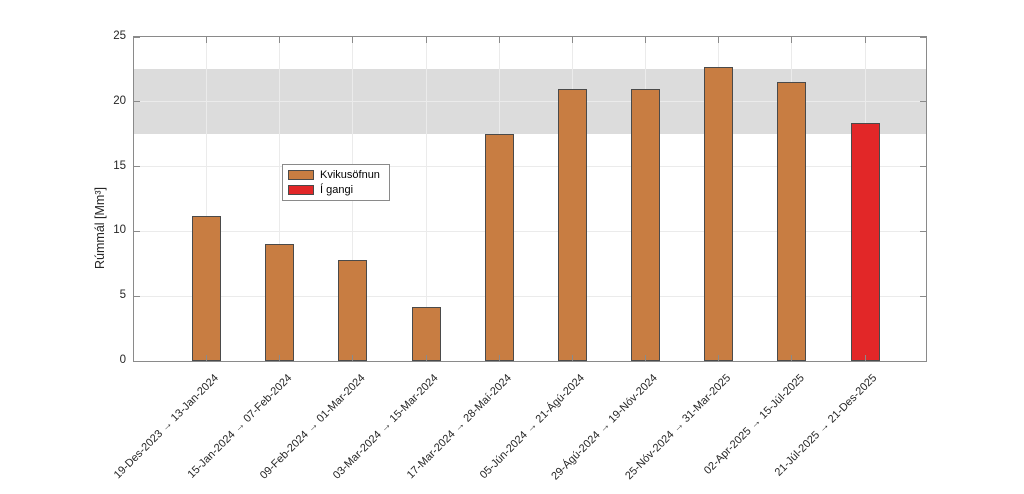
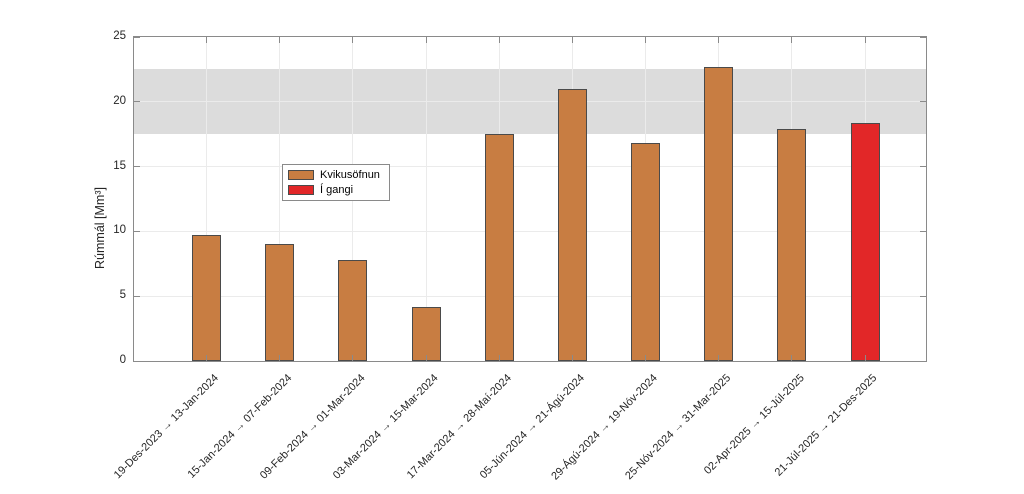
19-Des-2023 → 13-Jan-2024: 11.2 -> 9.7
29-Ágú-2024 → 19-Nóv-2024: 21.0 -> 16.8
02-Apr-2025 → 15-Júl-2025: 21.5 -> 17.9
